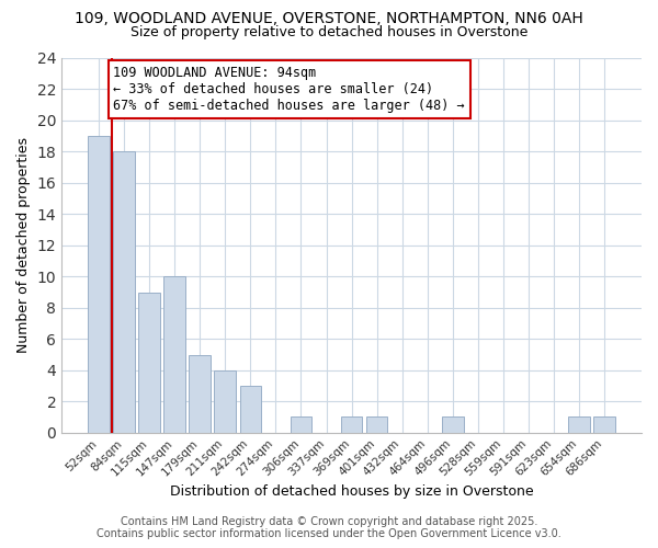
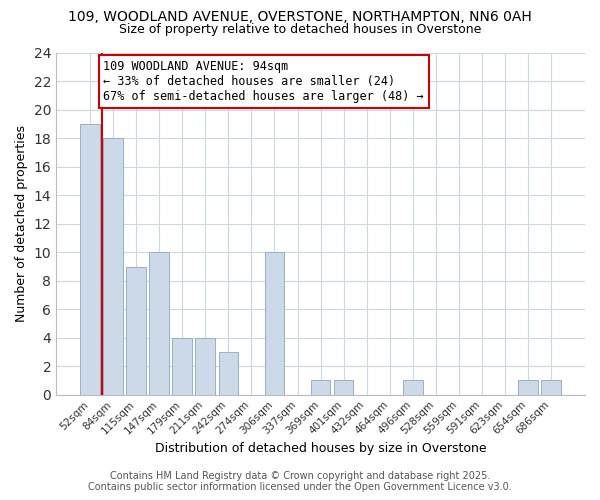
179sqm: 5 -> 4
306sqm: 1 -> 10
